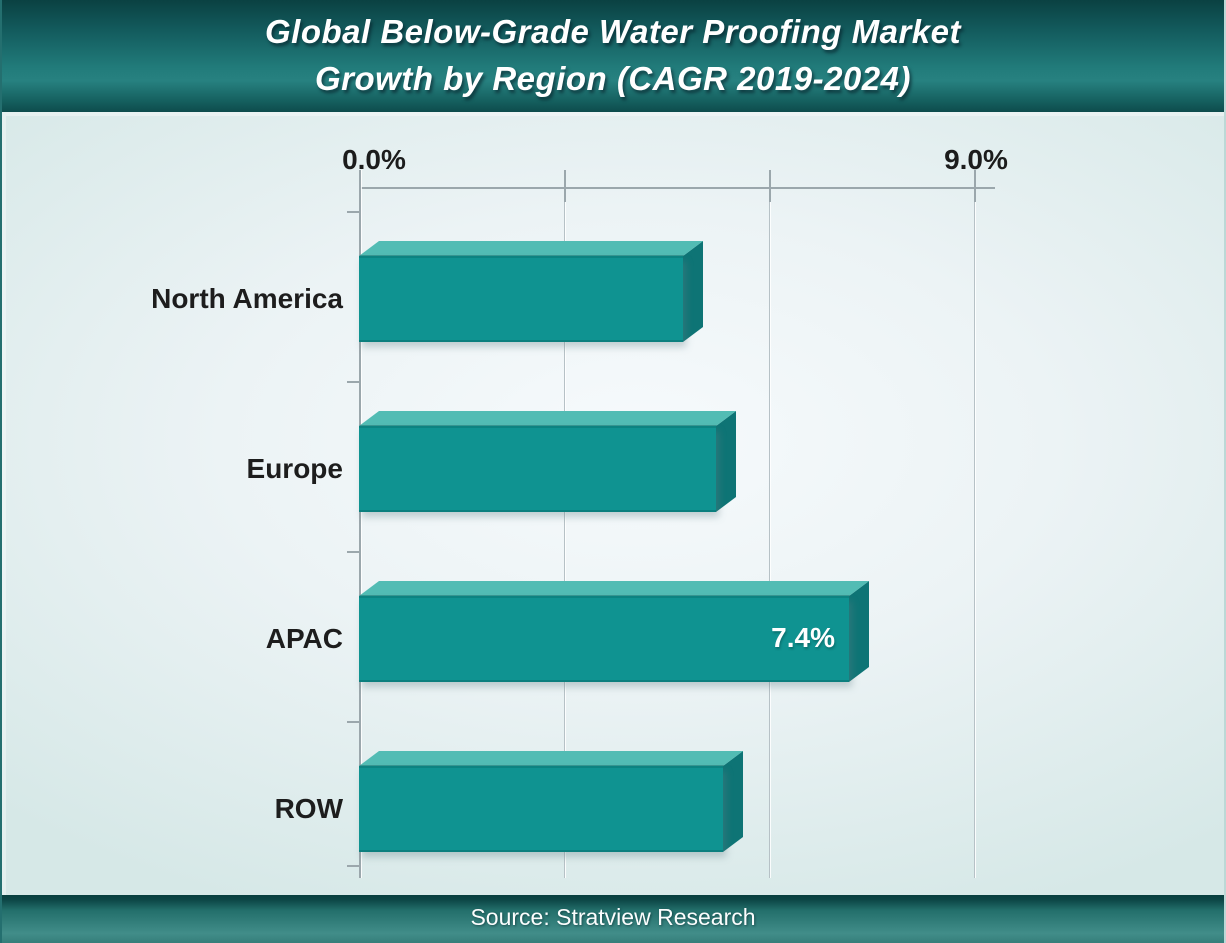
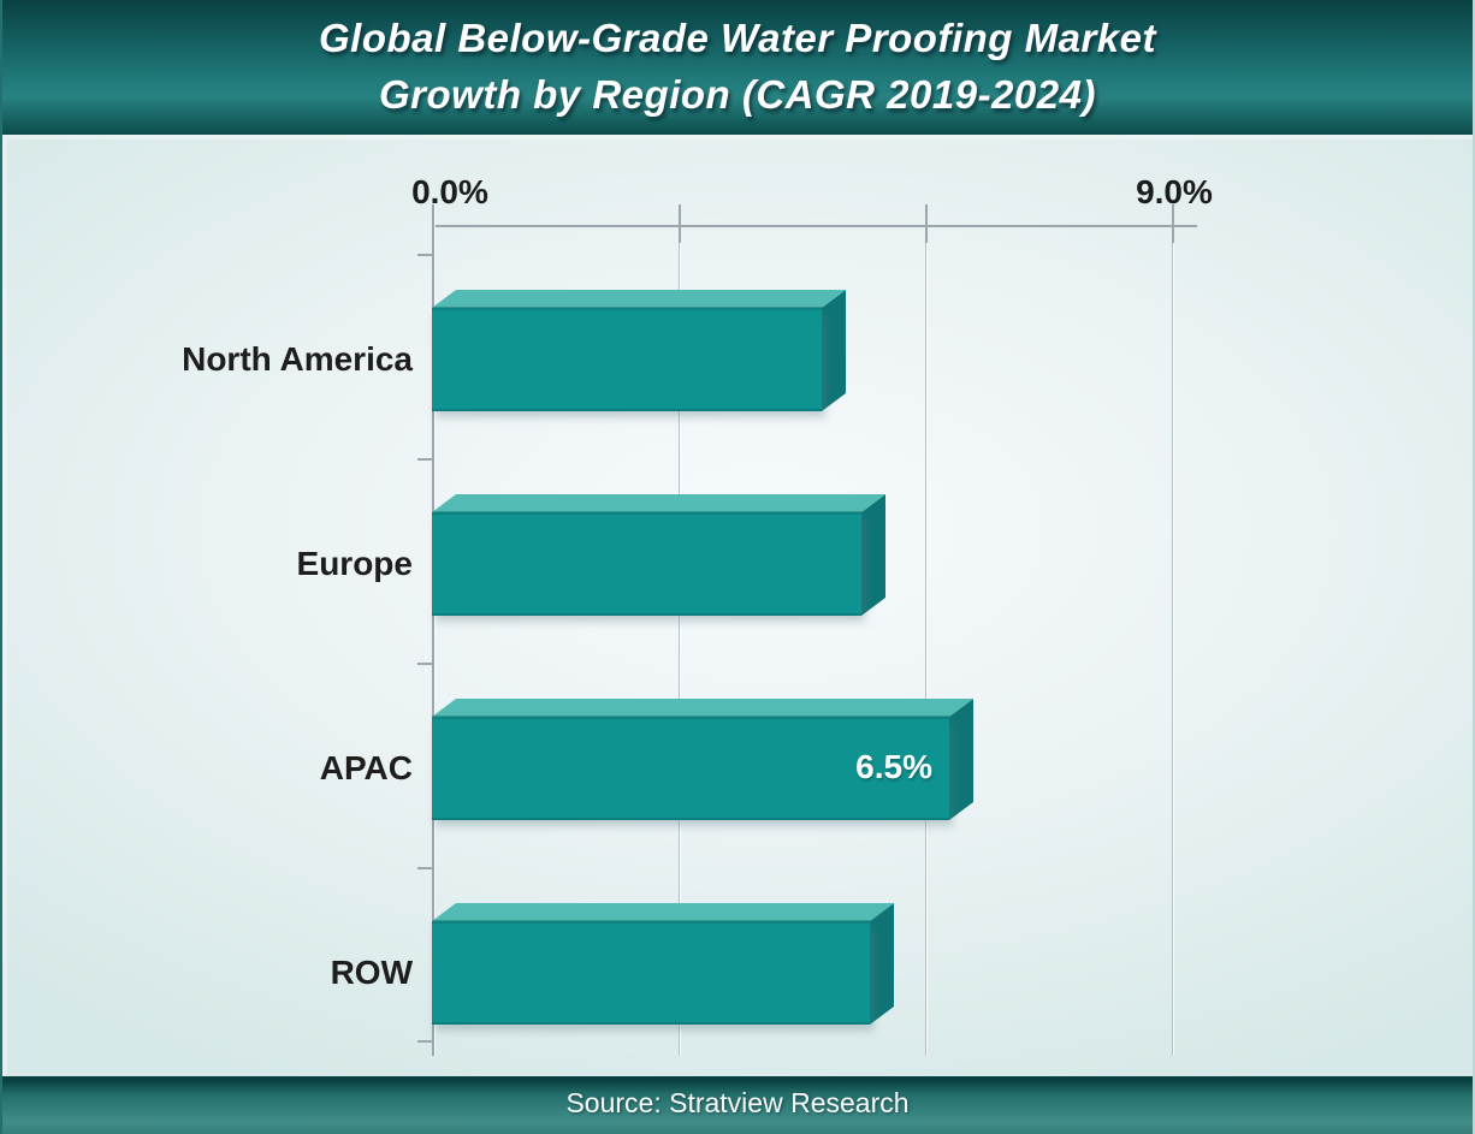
APAC: 7.4% -> 6.5%
